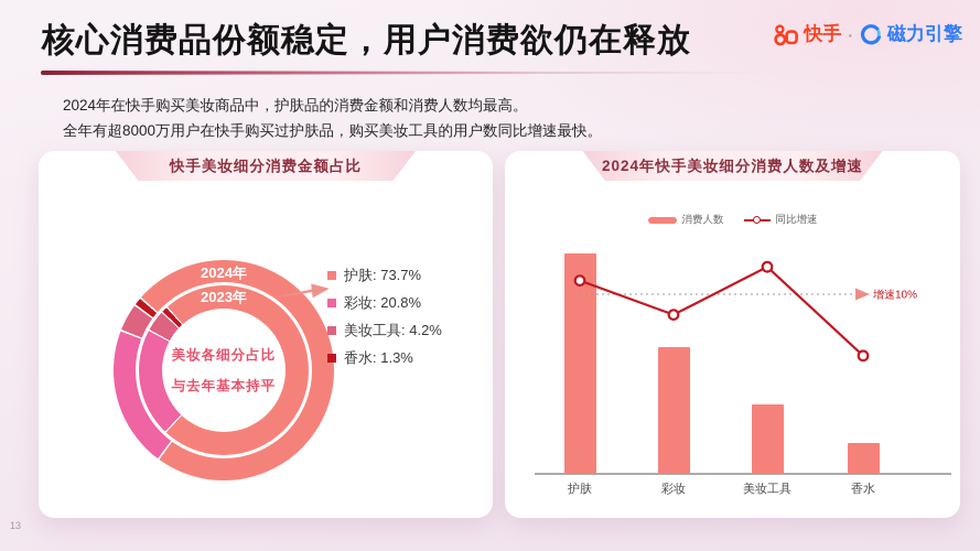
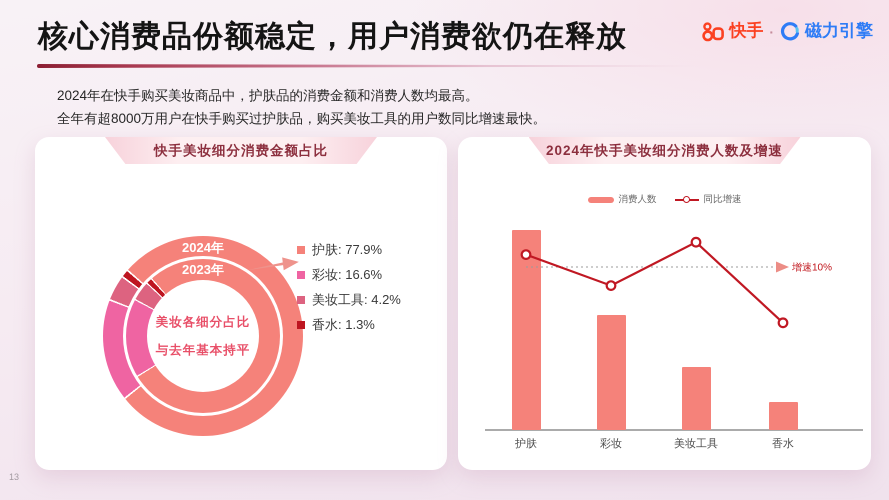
快手美妆细分消费金额占比/护肤: 73.7% -> 77.9%
快手美妆细分消费金额占比/彩妆: 20.8% -> 16.6%
